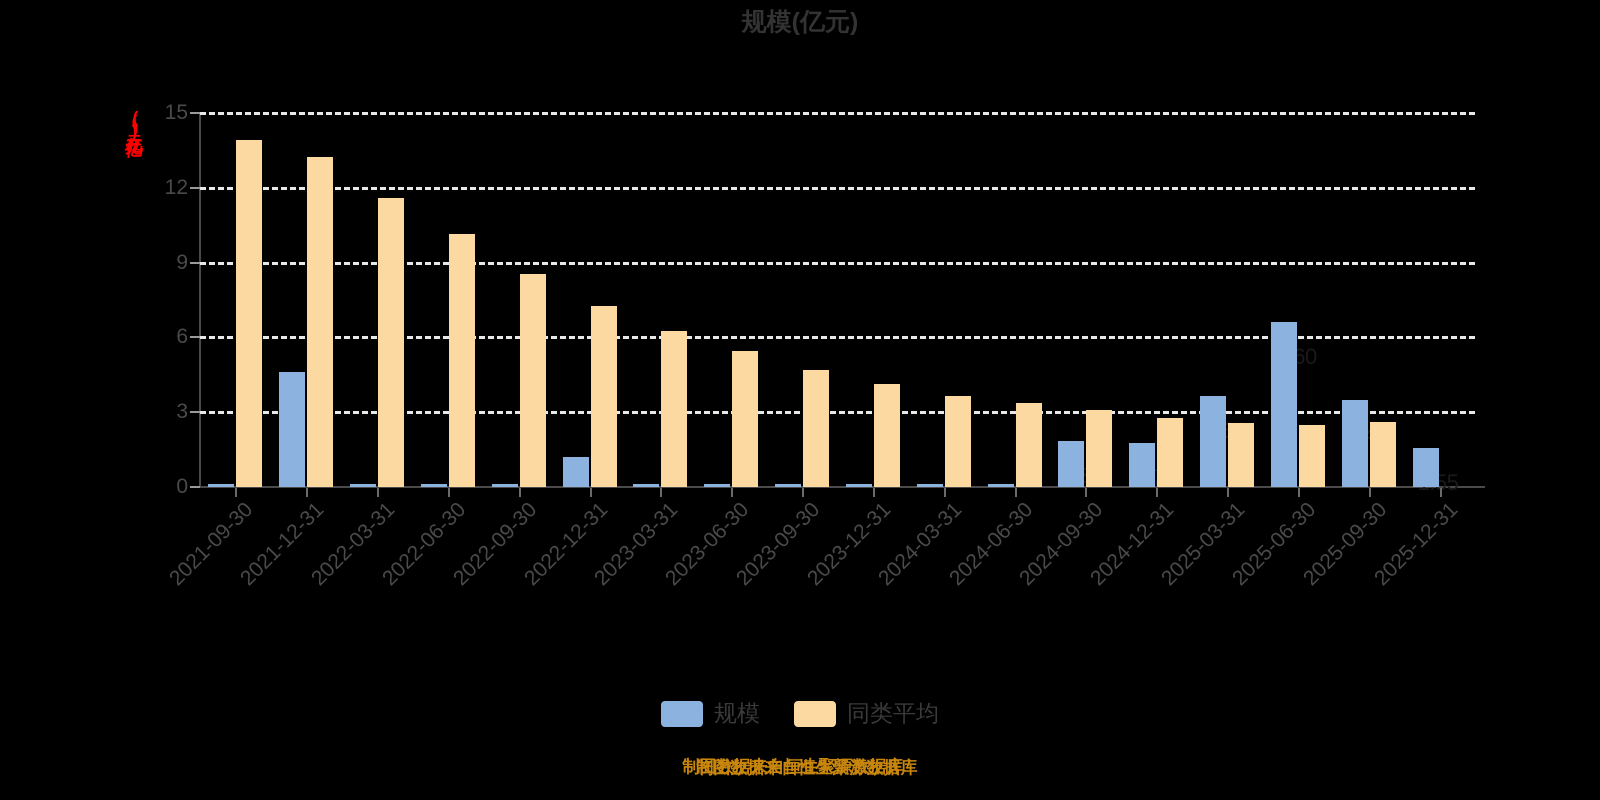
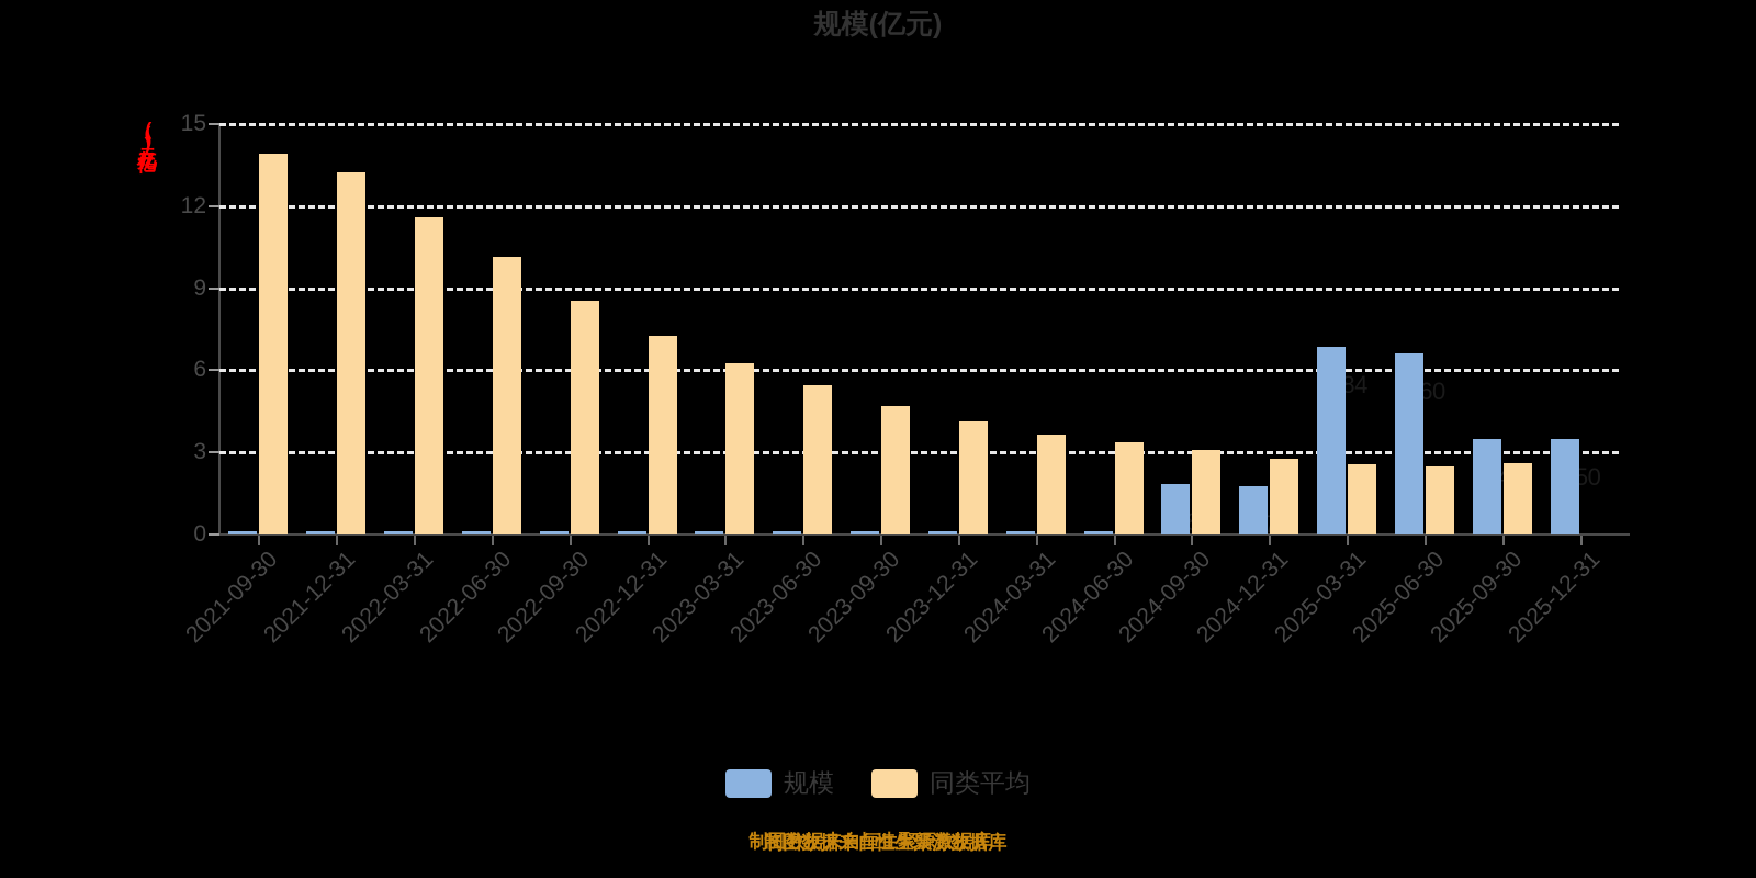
规模/2021-12-31: 4.6 -> 0.1
规模/2022-12-31: 1.2 -> 0.1
规模/2025-03-31: 3.66 -> 6.84
规模/2025-12-31: 1.55 -> 3.50
